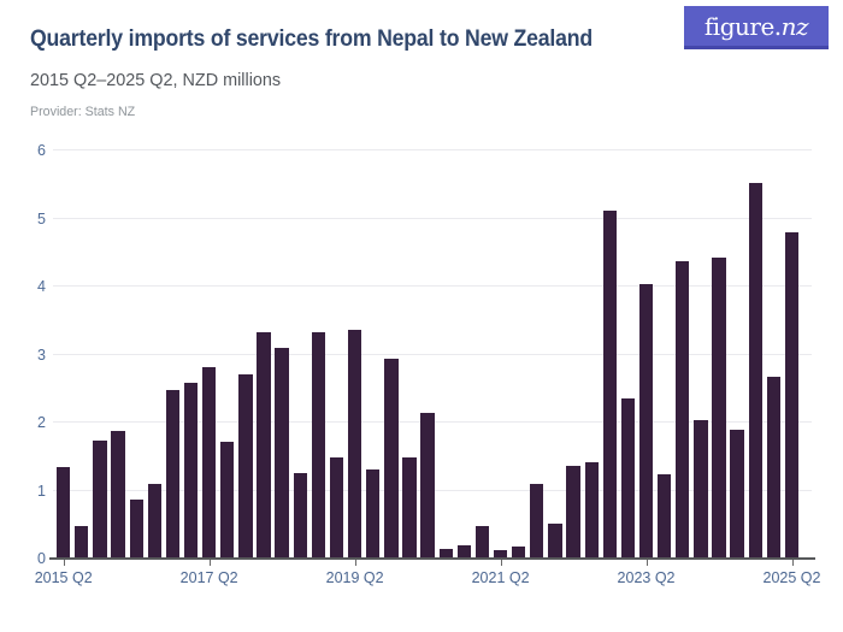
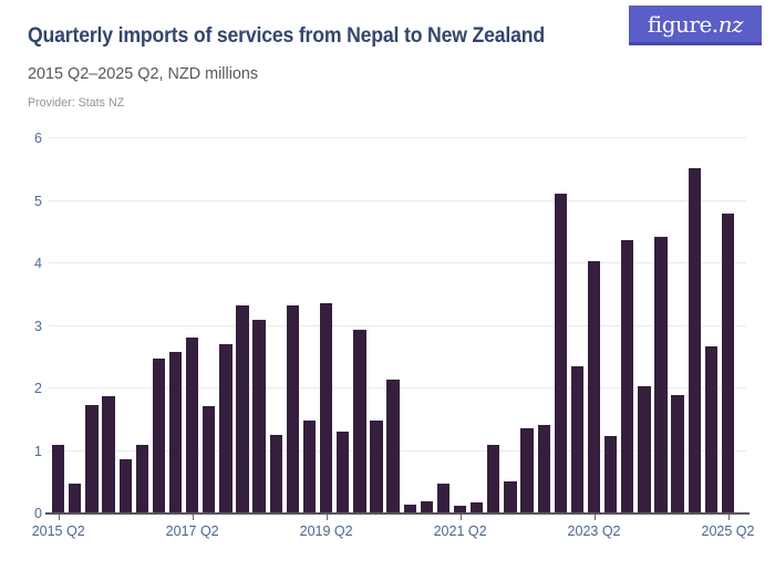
2015 Q2: 1.4 -> 1.1
